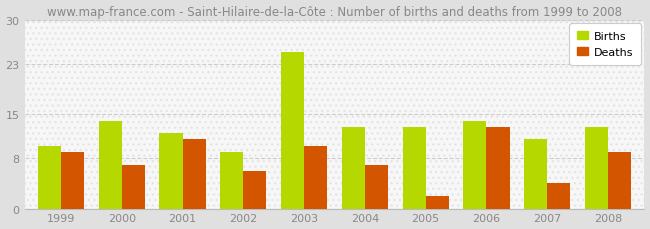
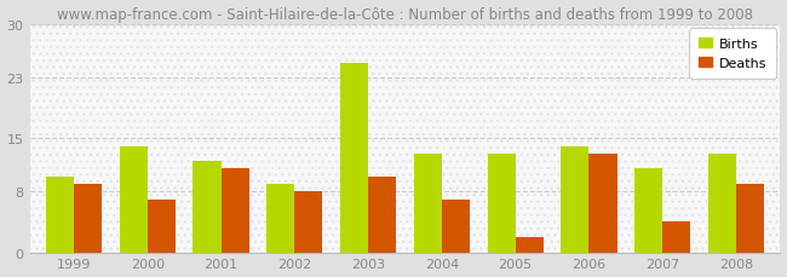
Deaths/2002: 6 -> 8
